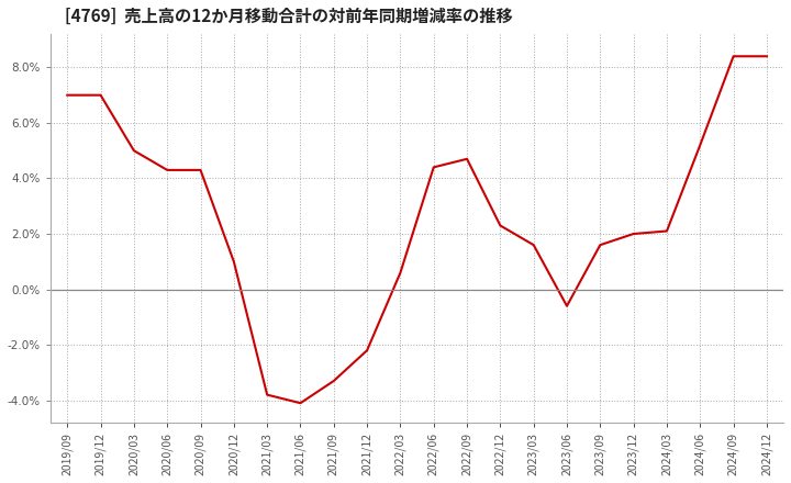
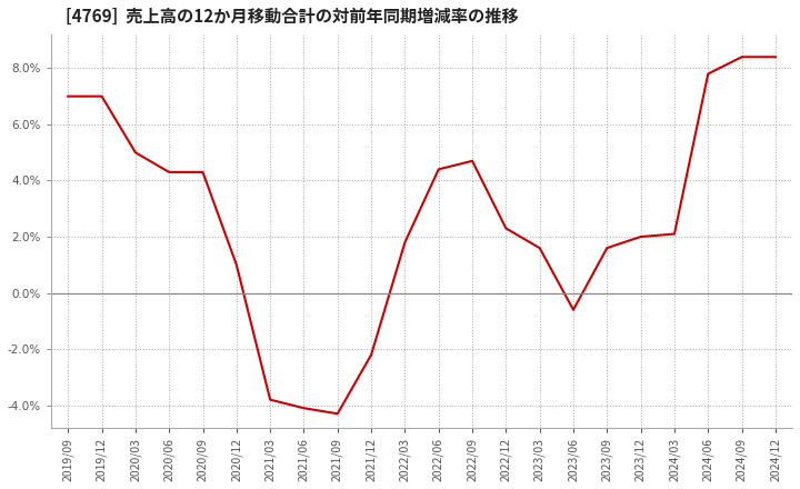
2021/09: -3.3% -> -4.3%
2022/03: 0.6% -> 1.8%
2024/06: 5.2% -> 7.8%
